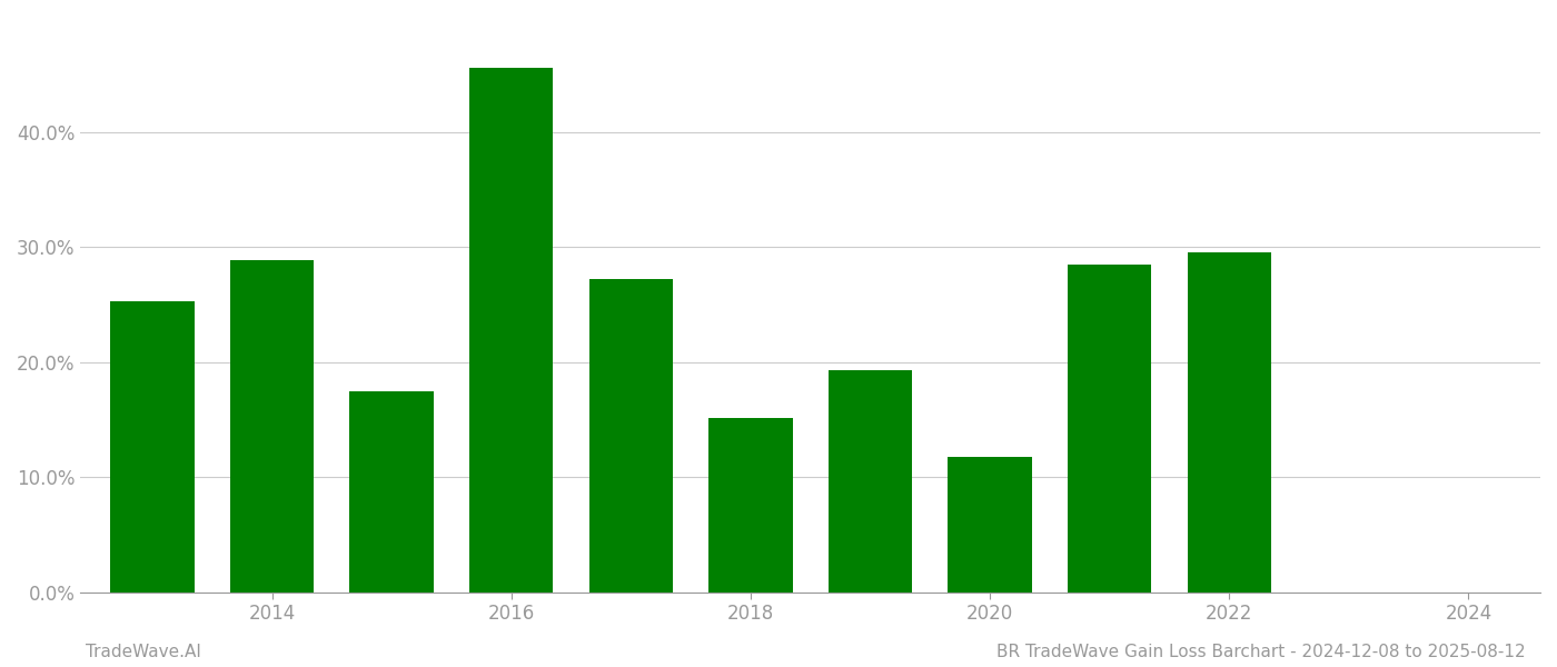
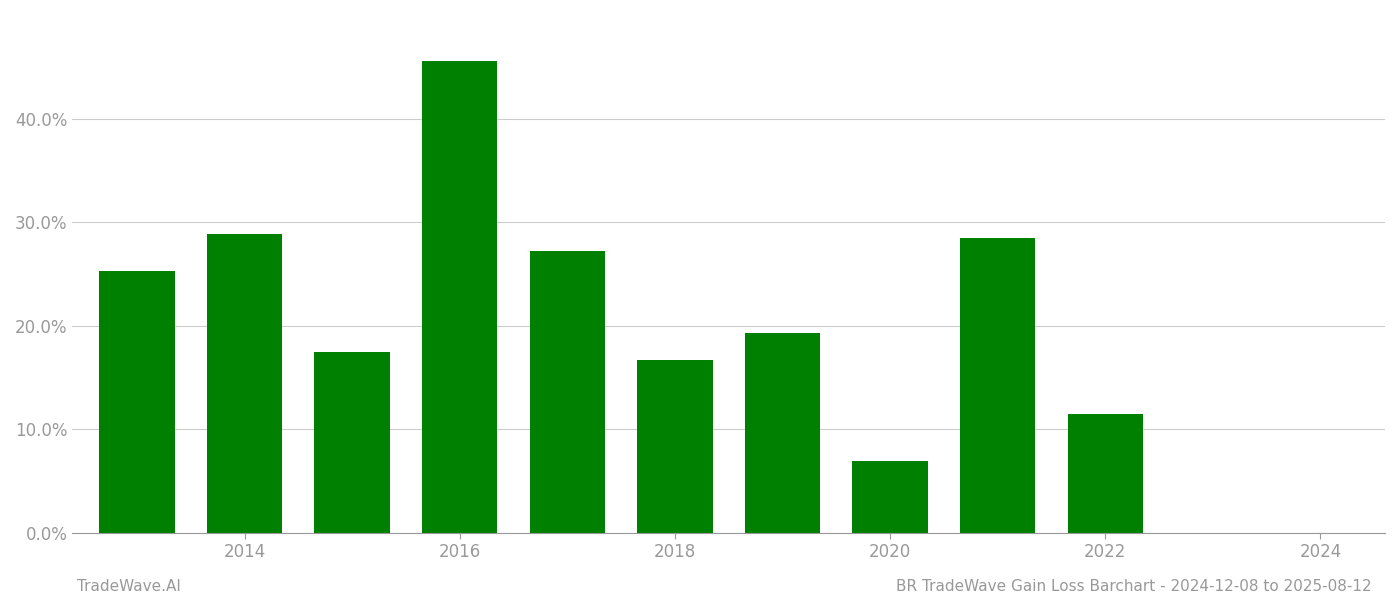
2018: 15.1% -> 16.7%
2020: 11.7% -> 6.9%
2022: 29.5% -> 11.5%
